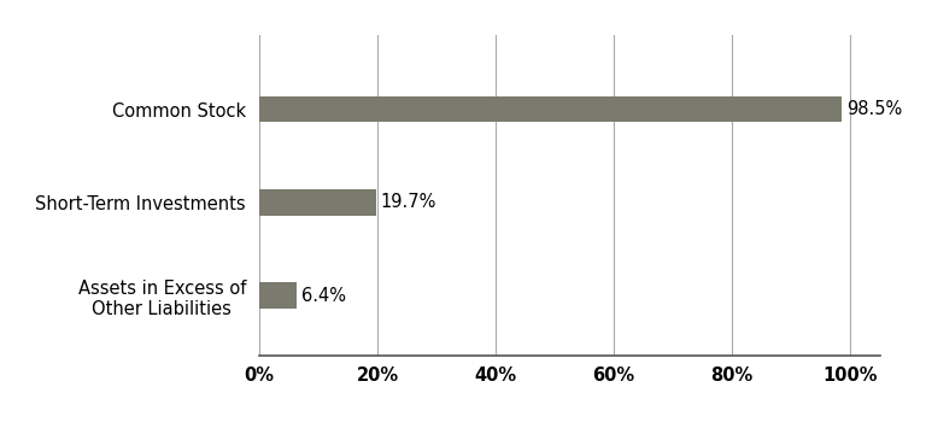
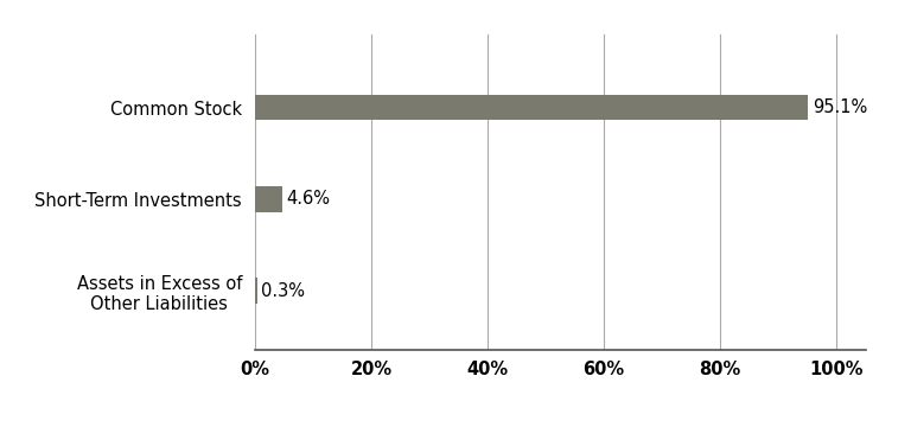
Common Stock: 98.5% -> 95.1%
Short-Term Investments: 19.7% -> 4.6%
Assets in Excess of Other Liabilities: 6.4% -> 0.3%
